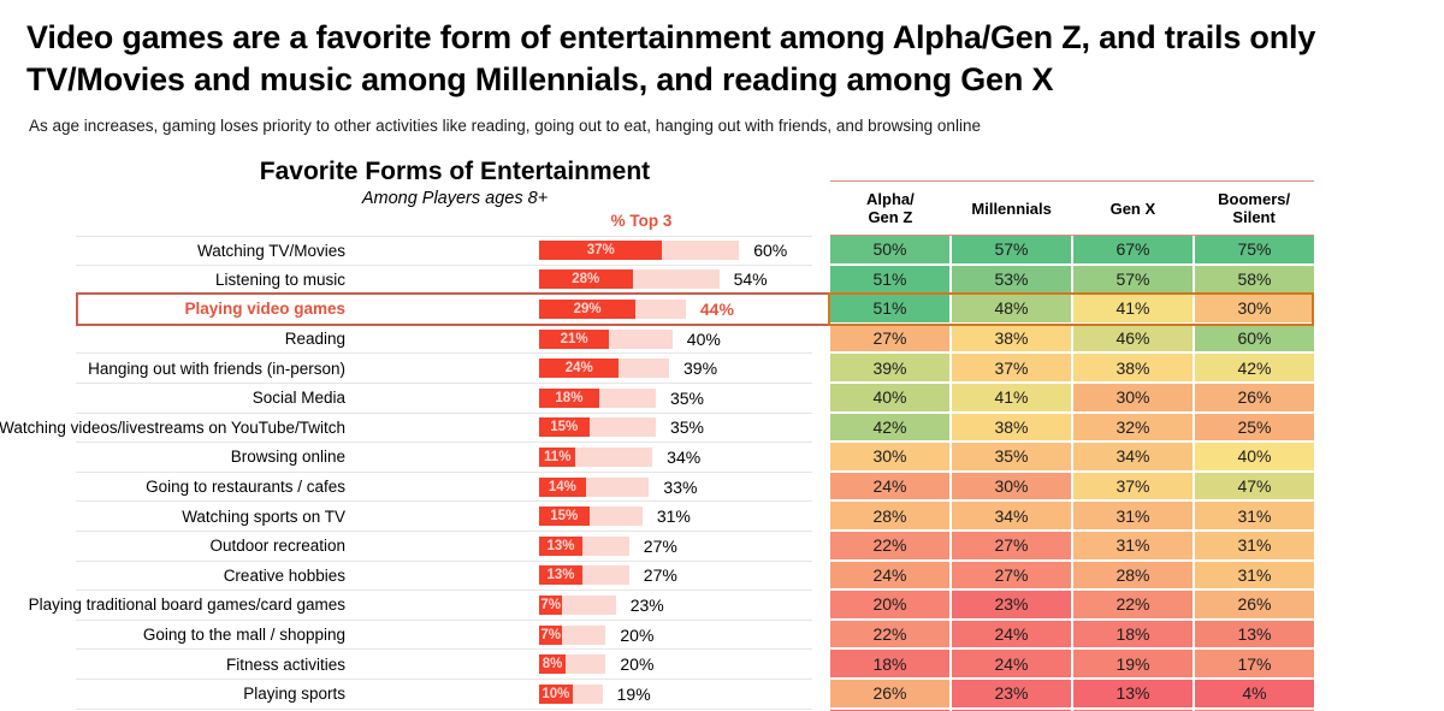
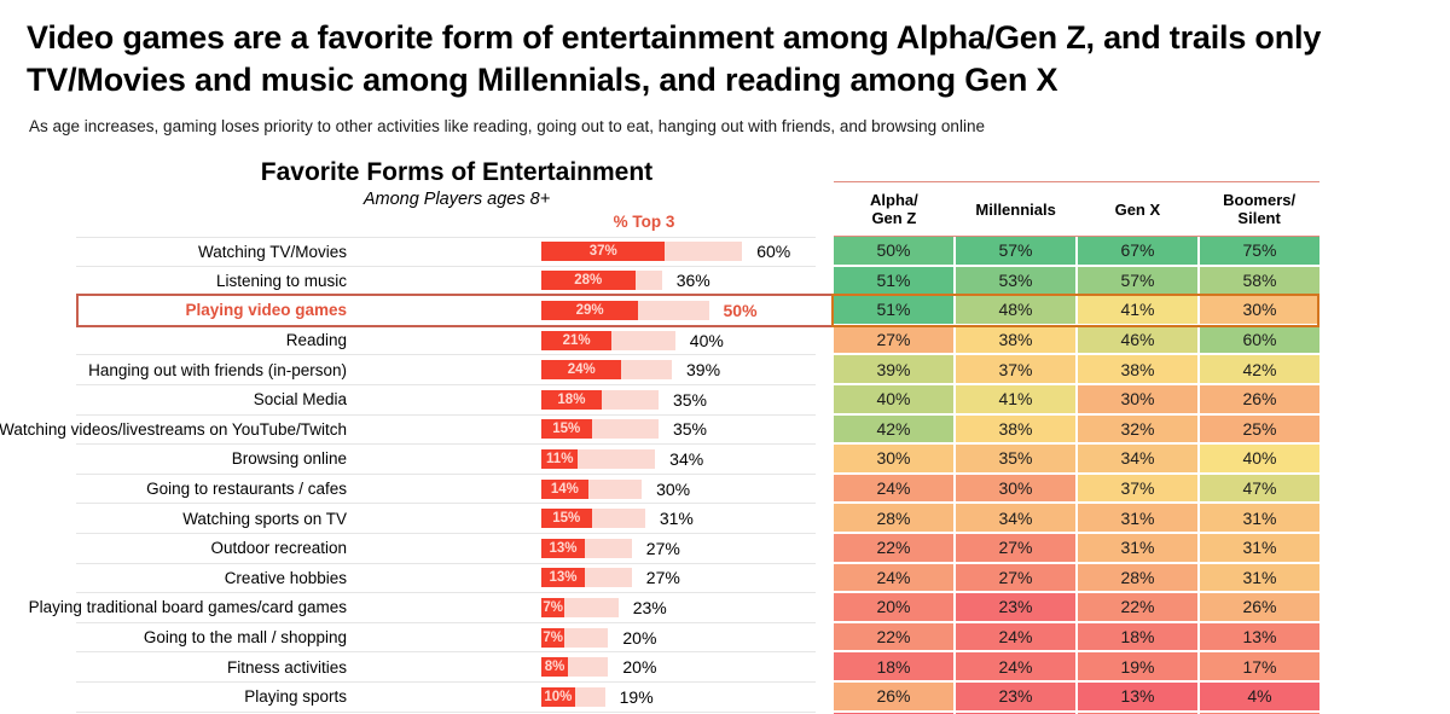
% Top 3/Listening to music: 54% -> 36%
% Top 3/Playing video games: 44% -> 50%
% Top 3/Going to restaurants / cafes: 33% -> 30%
